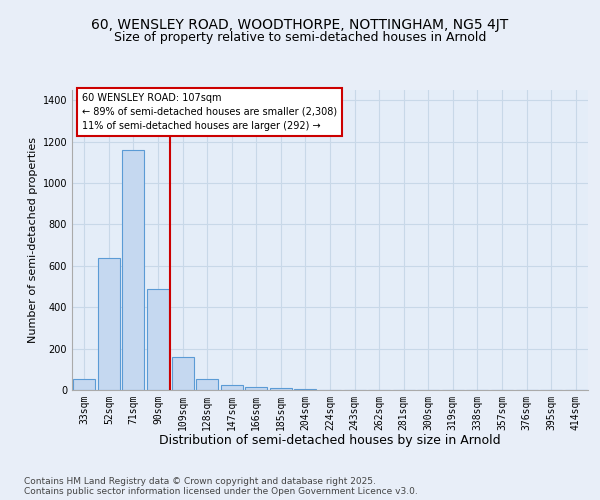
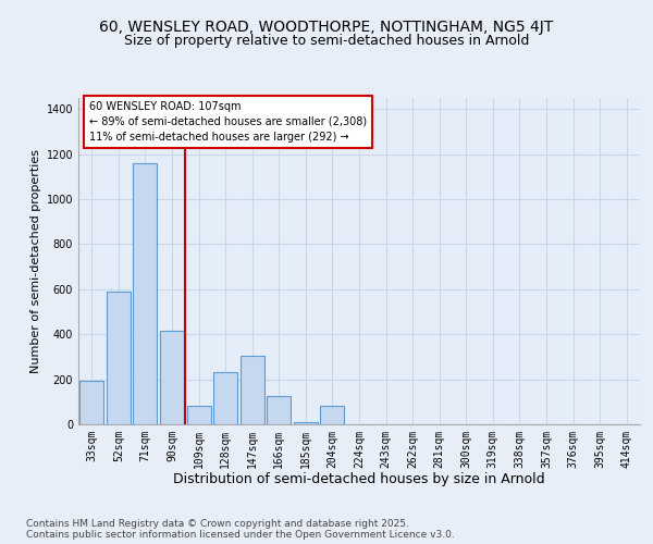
33sqm: 55 -> 195
52sqm: 640 -> 590
90sqm: 490 -> 415
109sqm: 160 -> 80
128sqm: 55 -> 230
147sqm: 25 -> 305
166sqm: 15 -> 125
204sqm: 5 -> 80
